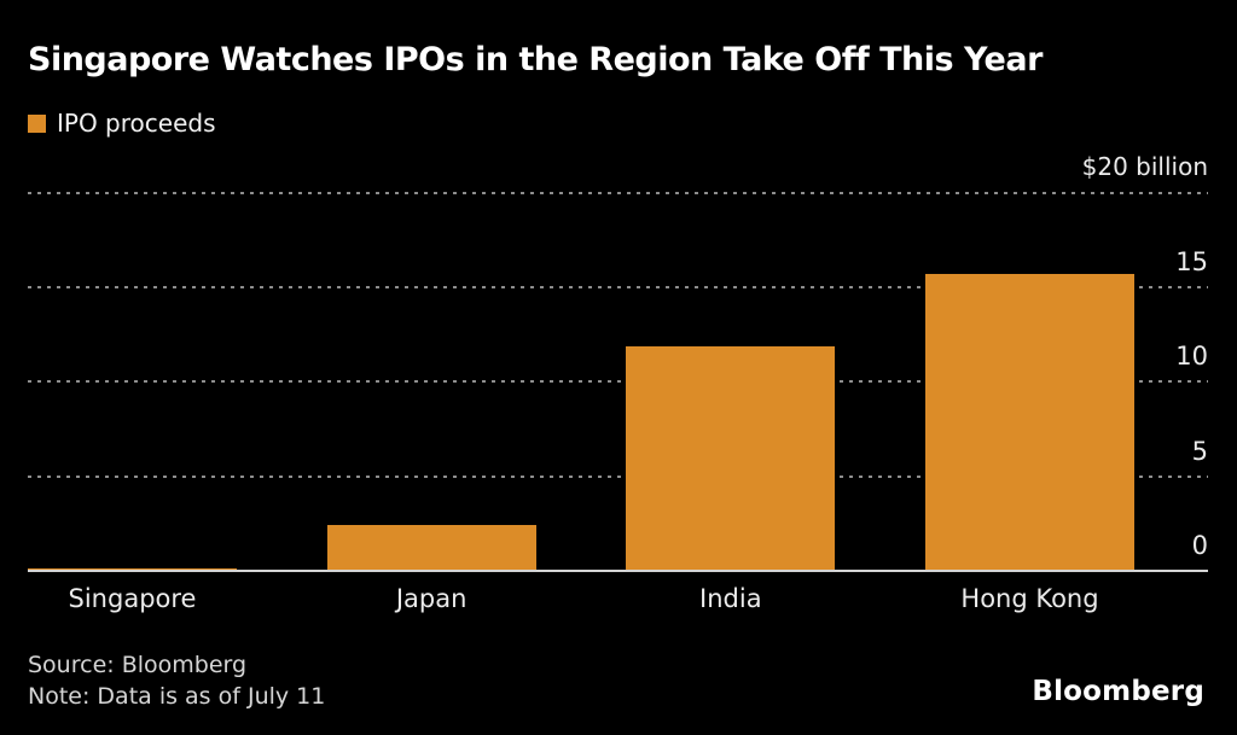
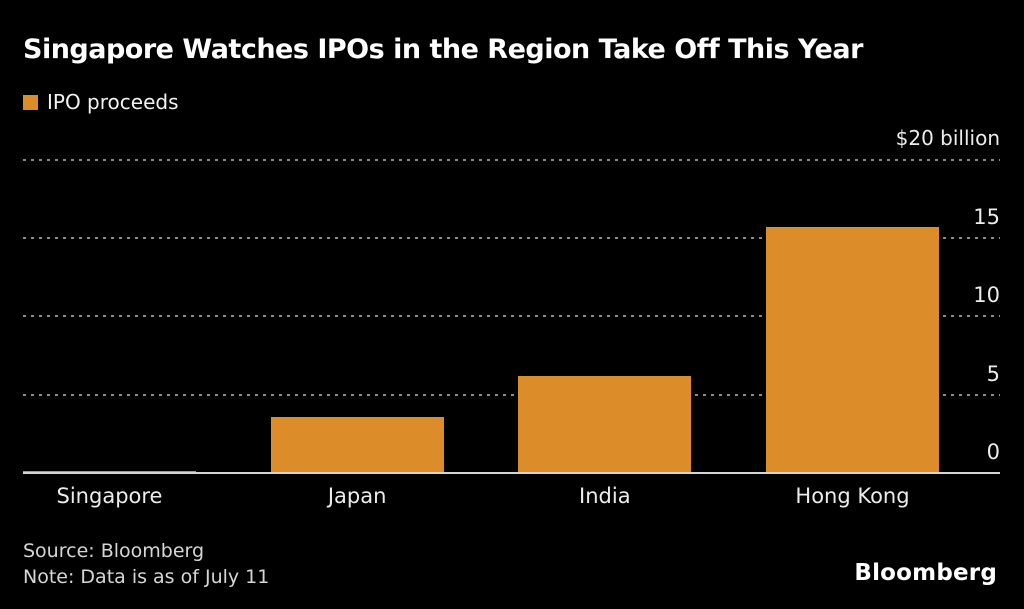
Japan: 2.4 -> 3.6
India: 11.9 -> 6.2
